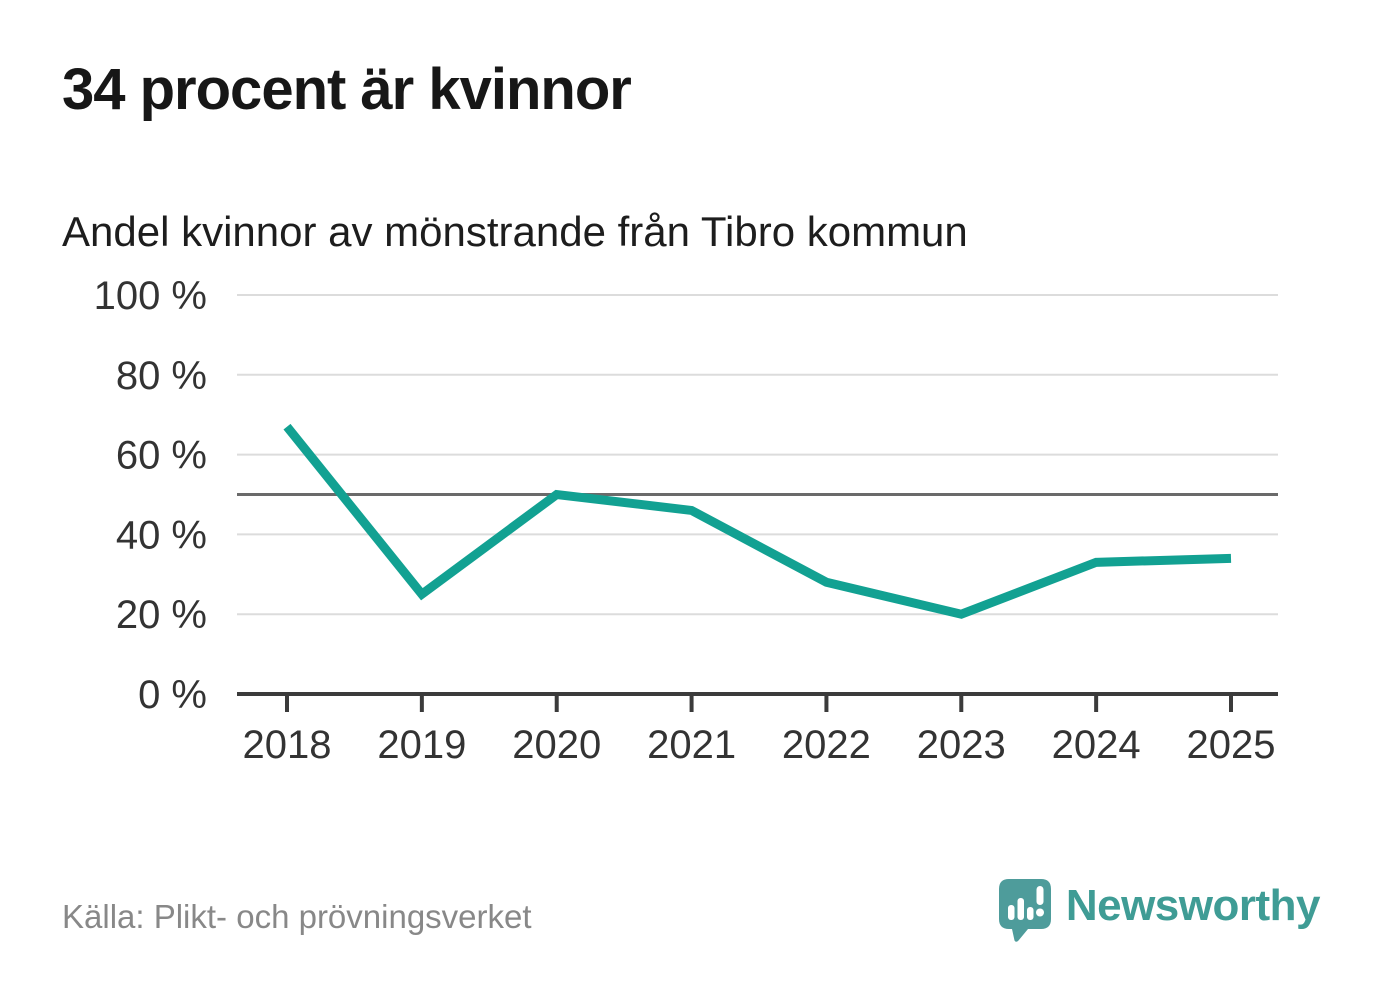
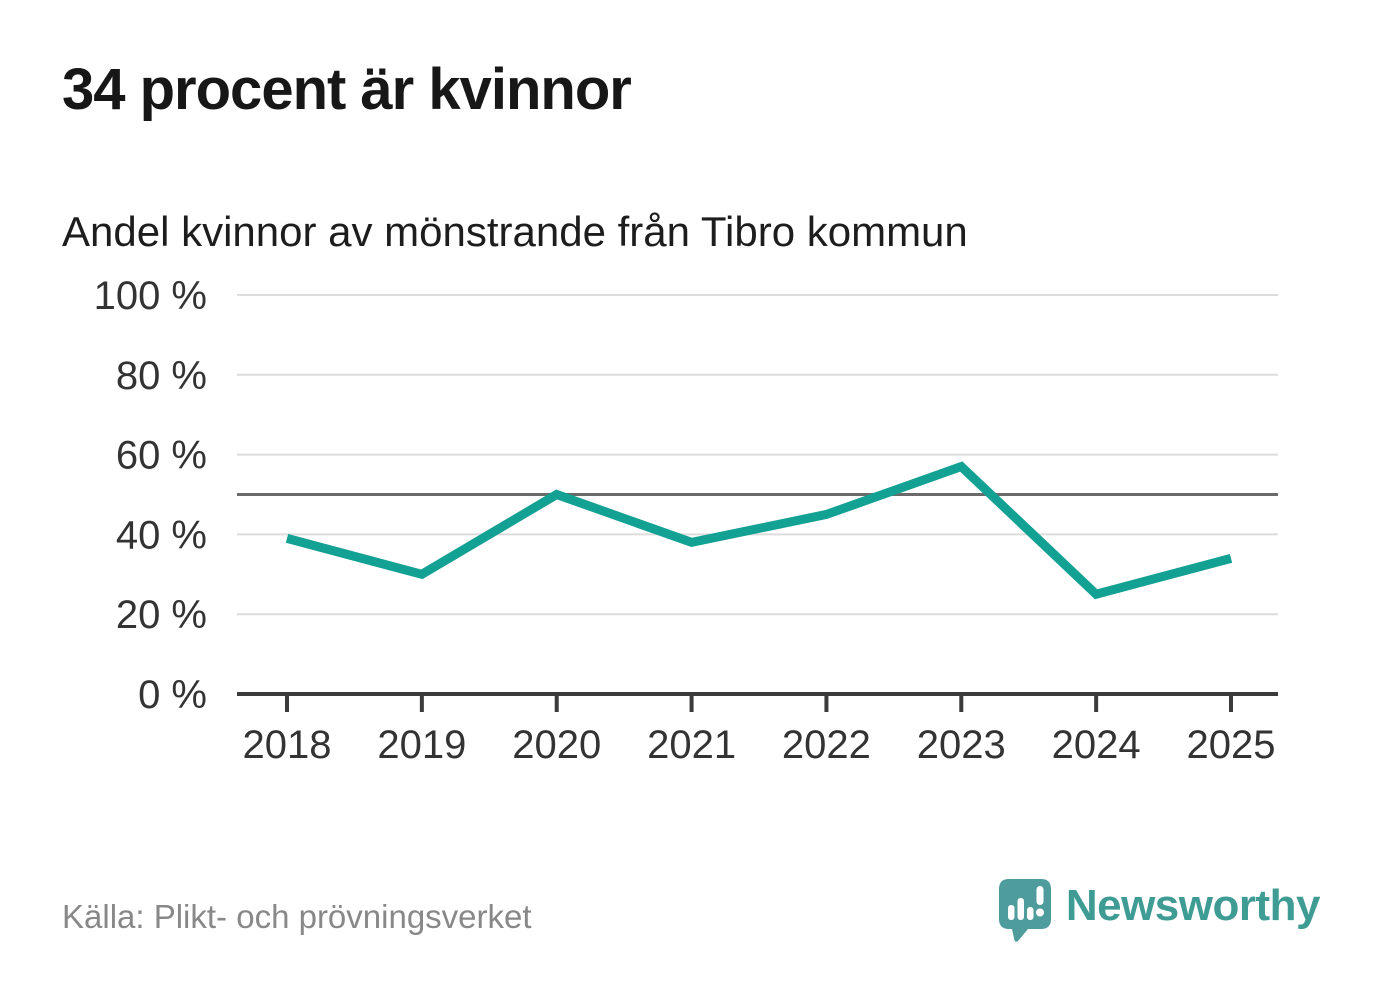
2018: 67% -> 39%
2019: 25% -> 30%
2021: 46% -> 38%
2022: 28% -> 45%
2023: 20% -> 57%
2024: 33% -> 25%
